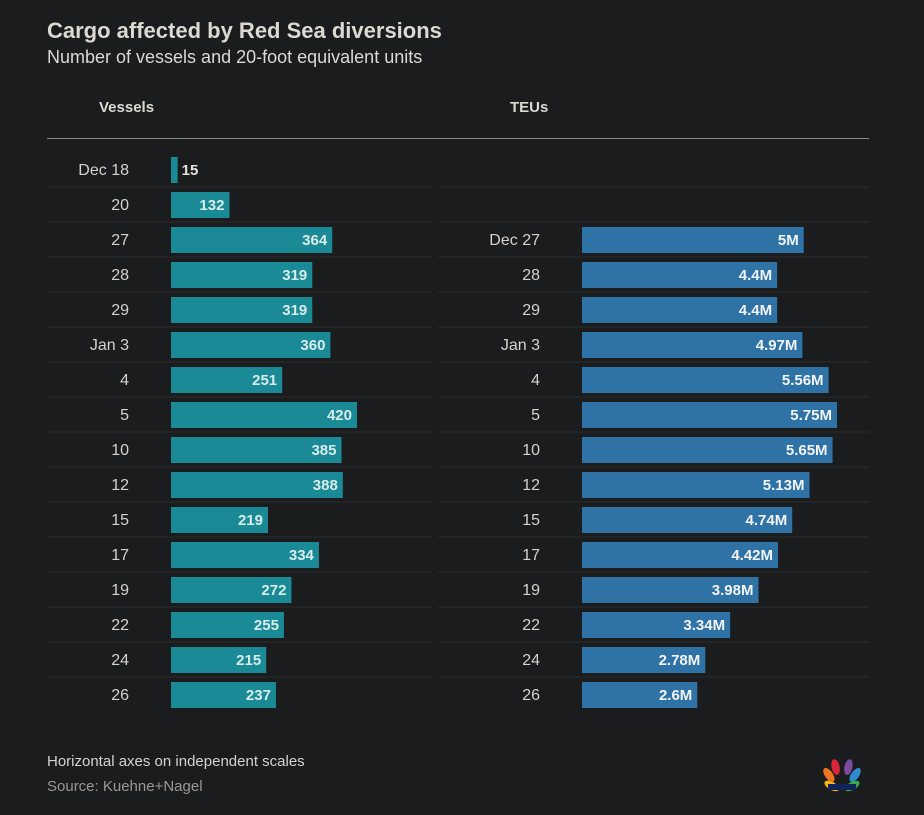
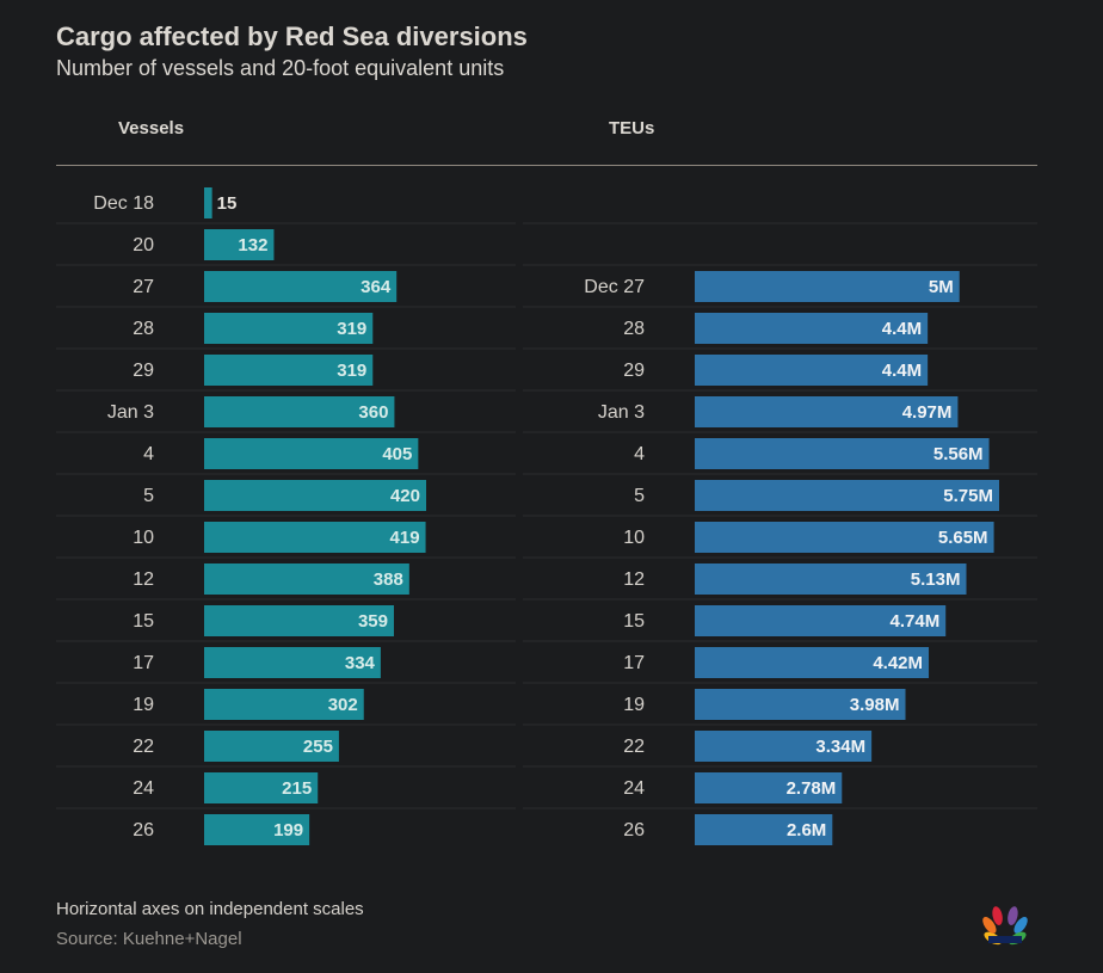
Vessels/4: 251 -> 405
Vessels/10: 385 -> 419
Vessels/15: 219 -> 359
Vessels/19: 272 -> 302
Vessels/26: 237 -> 199
